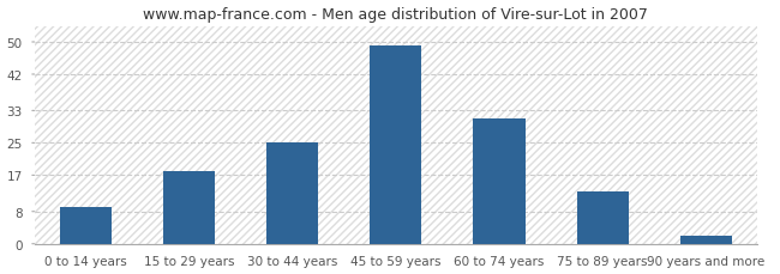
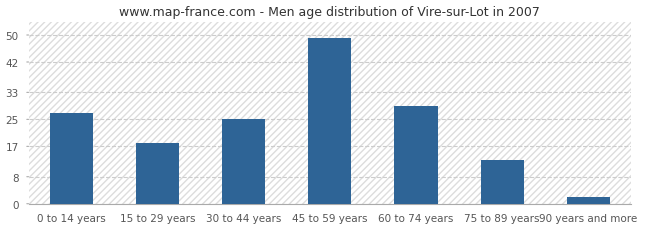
0 to 14 years: 9 -> 27
60 to 74 years: 31 -> 29
